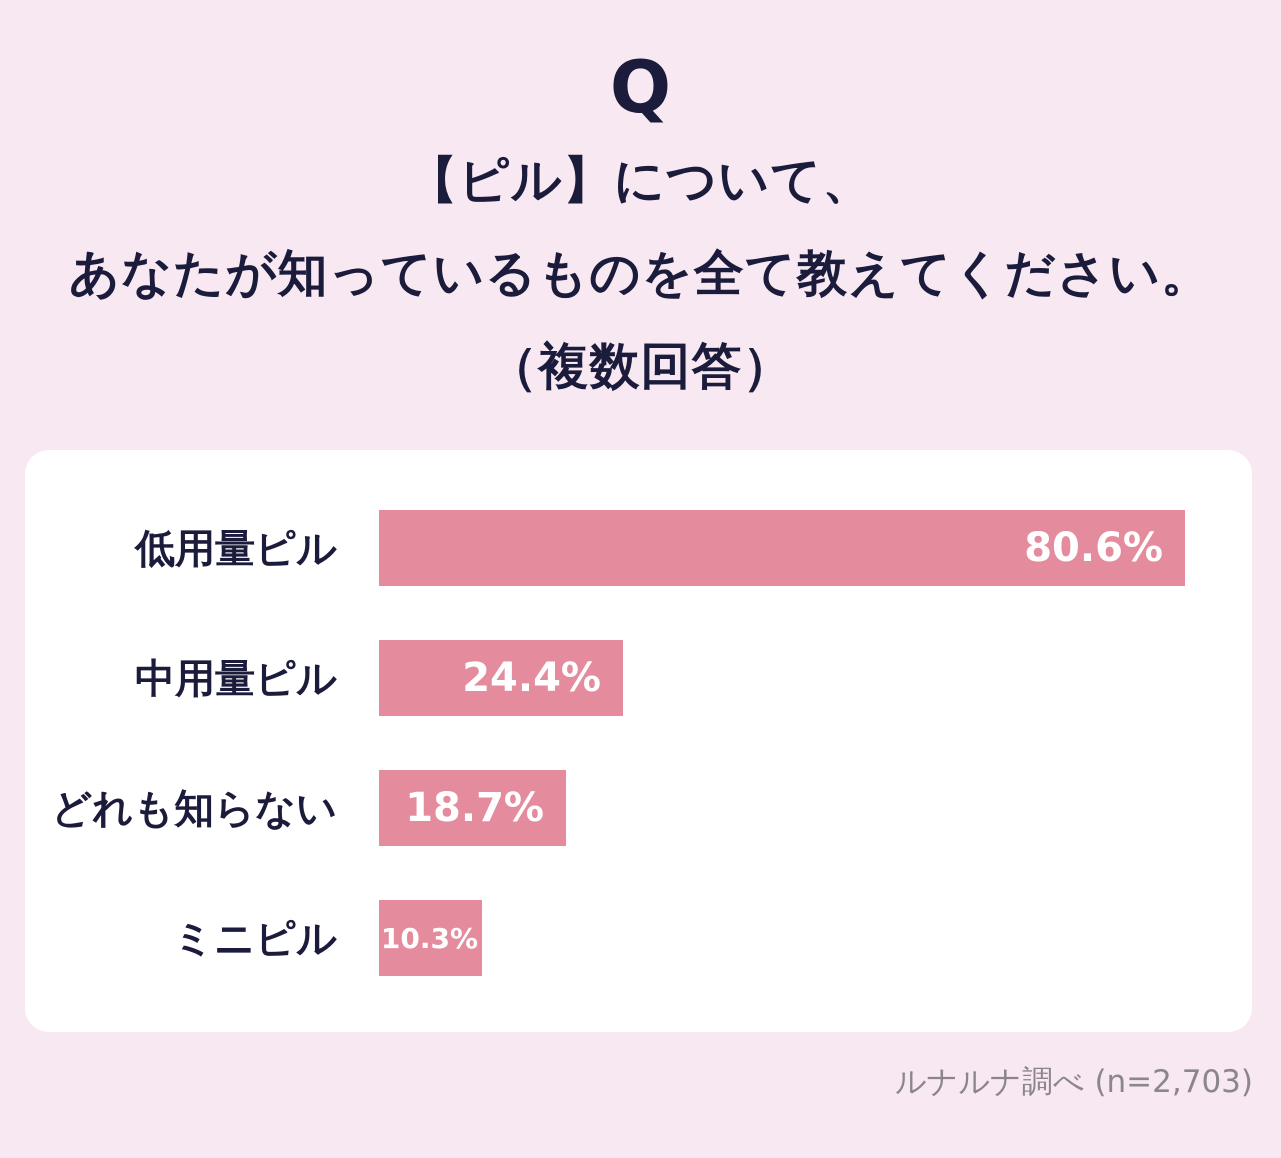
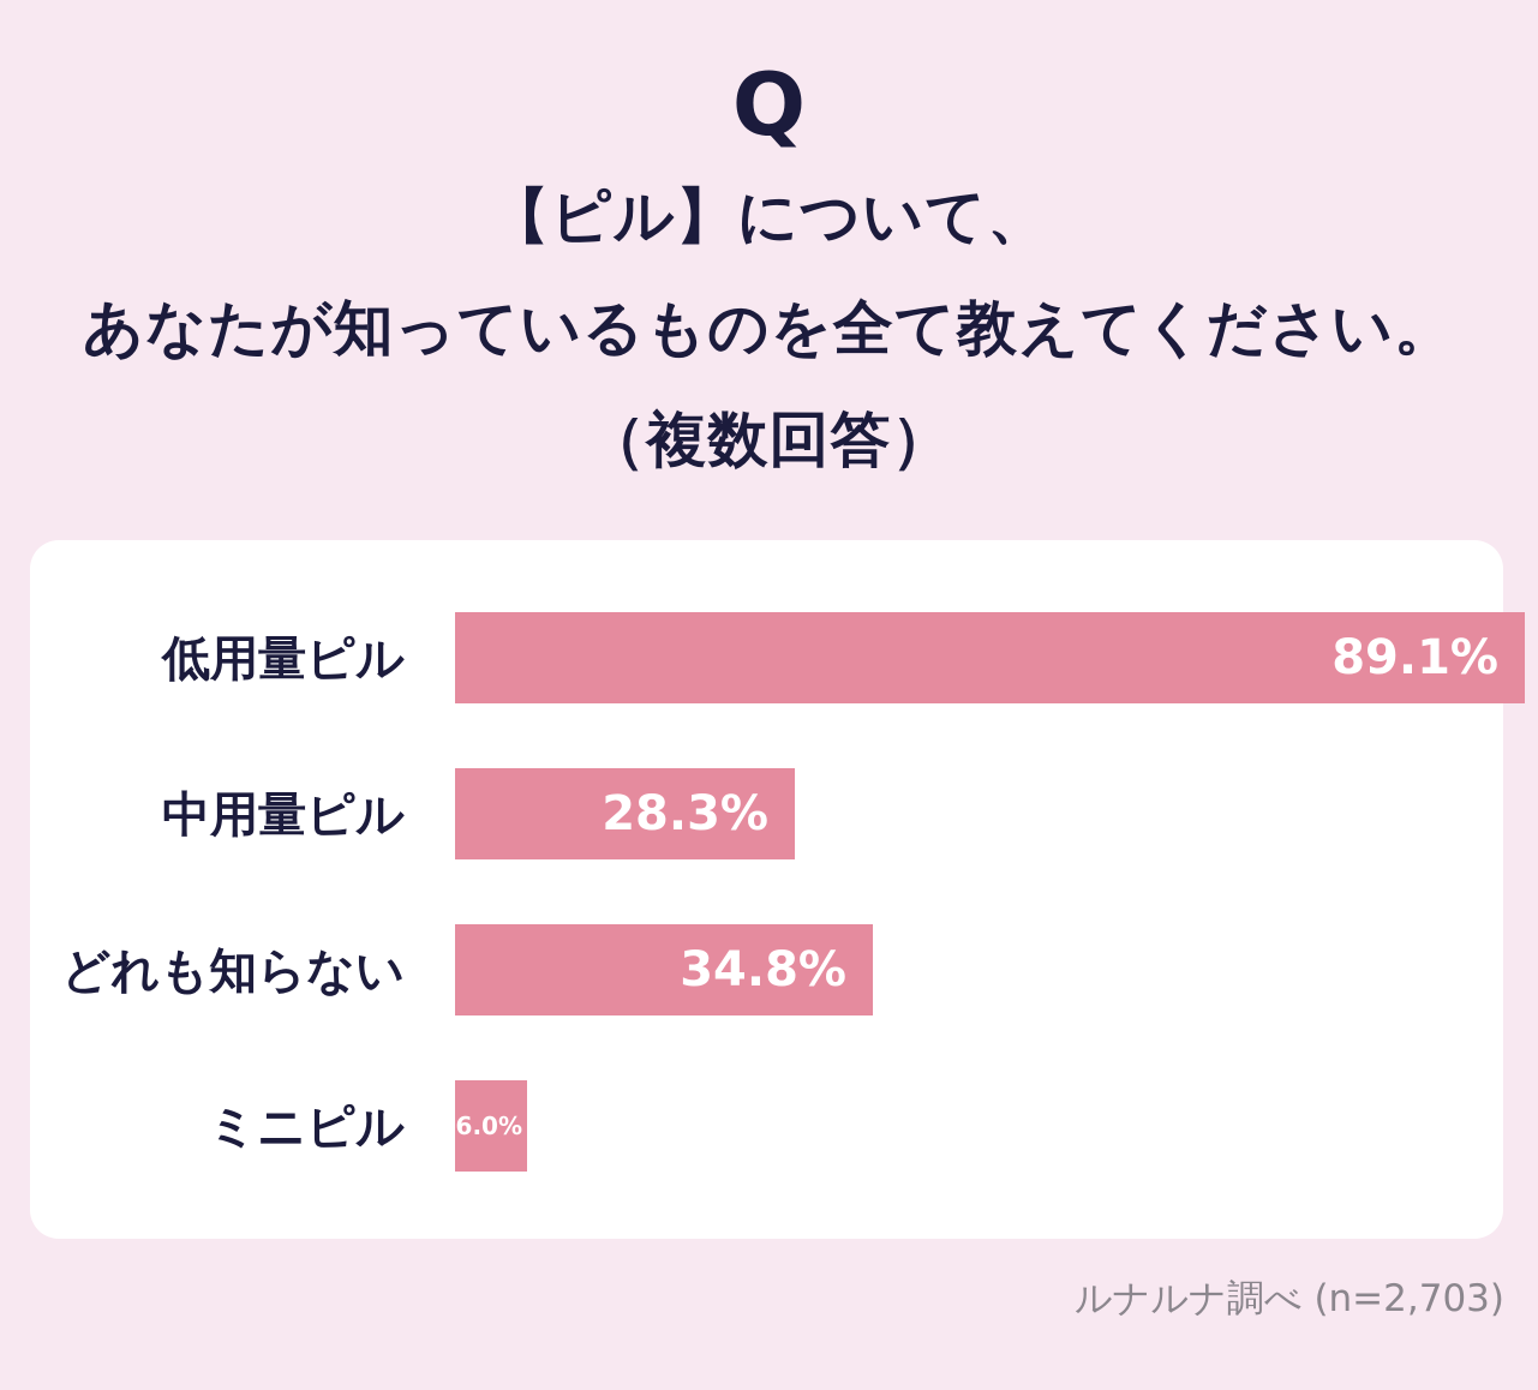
低用量ピル: 80.6% -> 89.1%
中用量ピル: 24.4% -> 28.3%
どれも知らない: 18.7% -> 34.8%
ミニピル: 10.3% -> 6.0%
